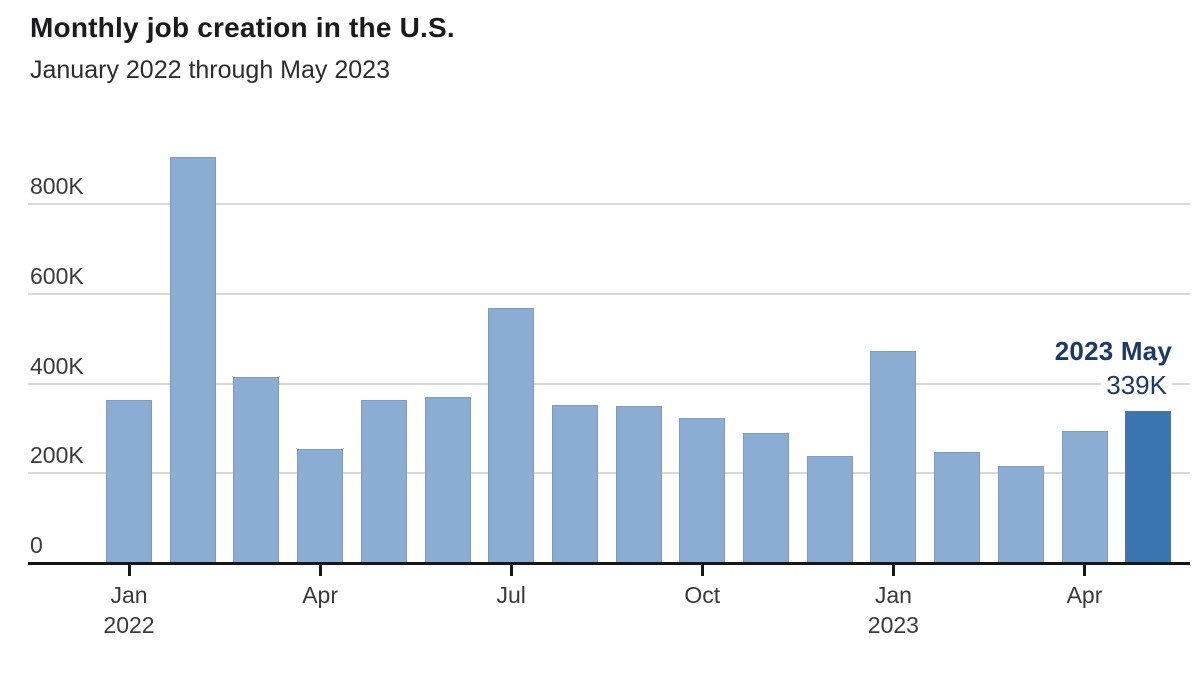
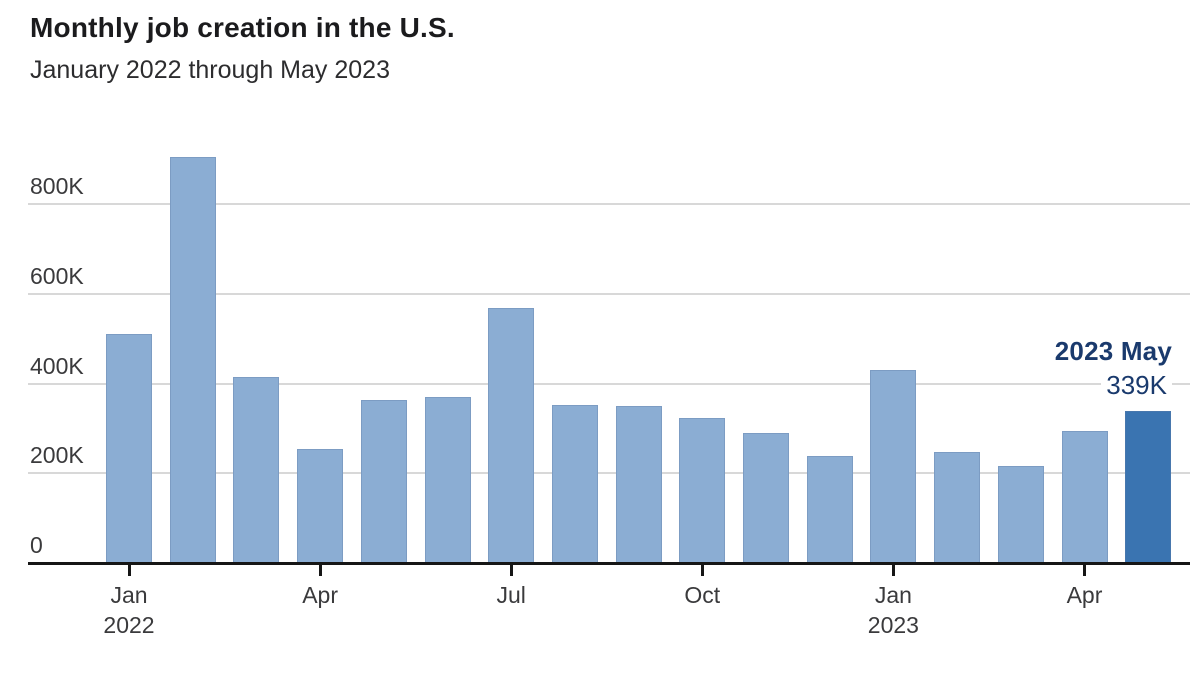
Jan 2022: 360K -> 510K
Jan 2023: 470K -> 430K
